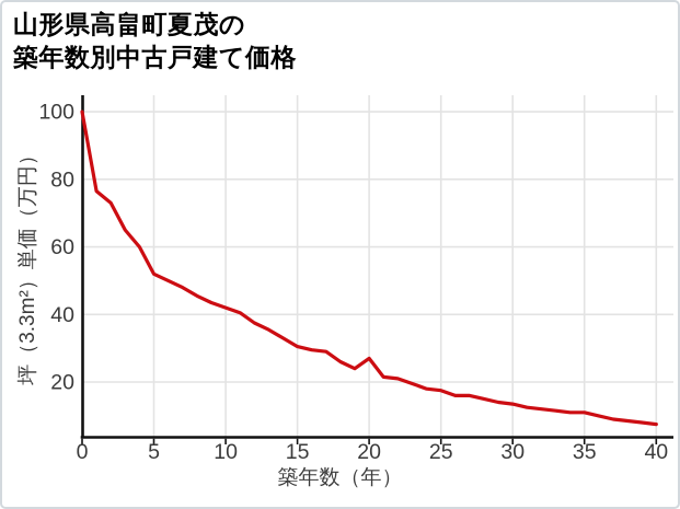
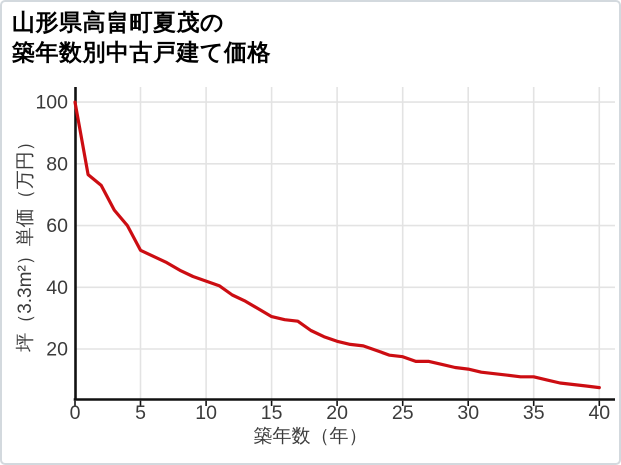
20: 27 -> 22
